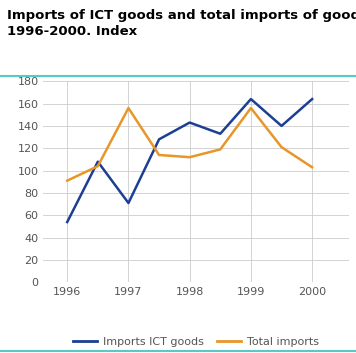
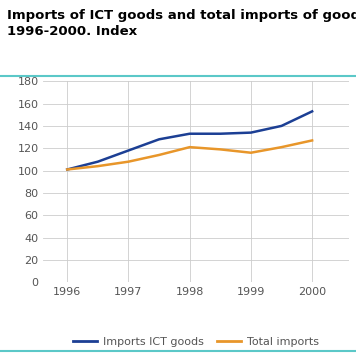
Imports ICT goods/1996: 54 -> 101
Total imports/1996: 91 -> 101
Imports ICT goods/1997: 71 -> 118
Total imports/1997: 156 -> 108
Imports ICT goods/1998: 143 -> 133
Total imports/1998: 112 -> 121
Imports ICT goods/1999: 164 -> 134
Total imports/1999: 156 -> 116
Imports ICT goods/2000: 164 -> 153
Total imports/2000: 103 -> 127
